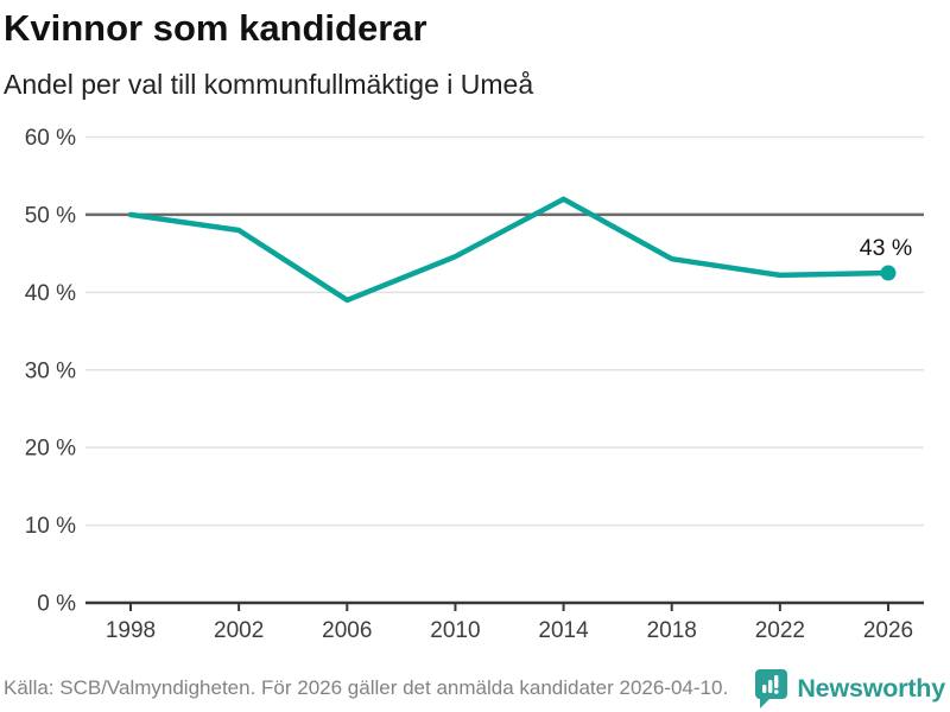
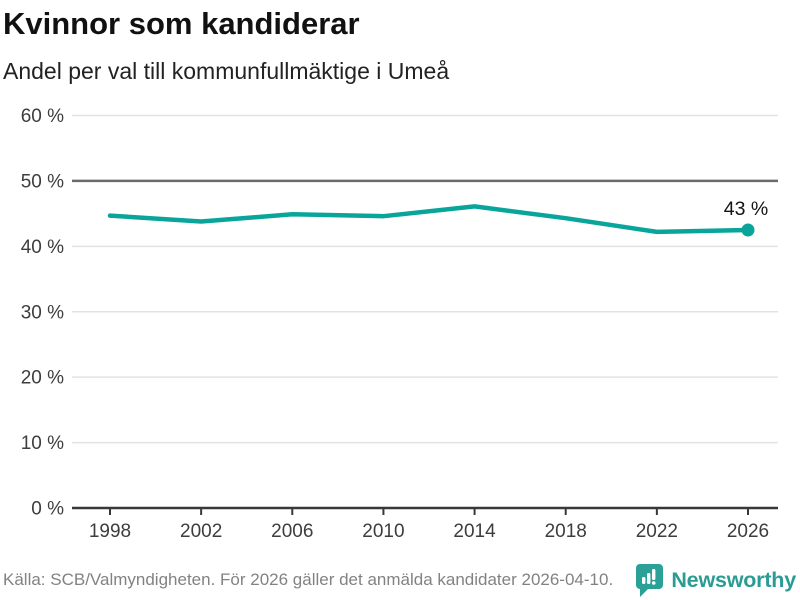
1998: 50% -> 45%
2002: 48% -> 44%
2006: 39% -> 45%
2014: 52% -> 46%
